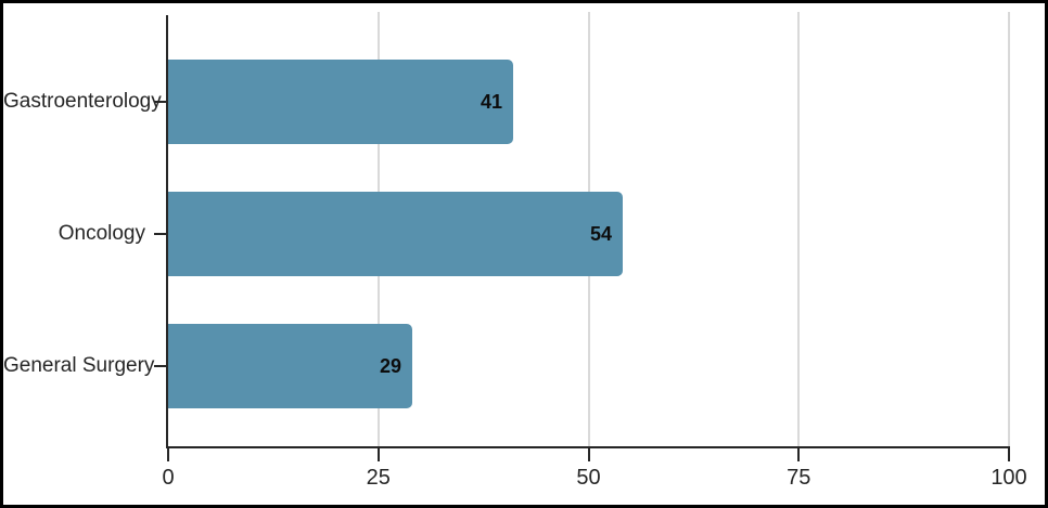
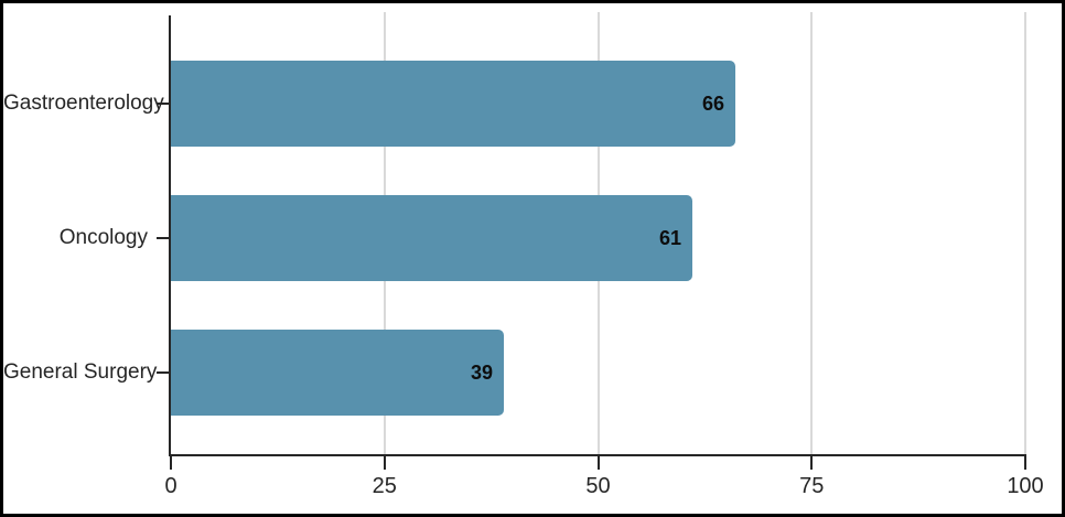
Gastroenterology: 41 -> 66
Oncology: 54 -> 61
General Surgery: 29 -> 39
